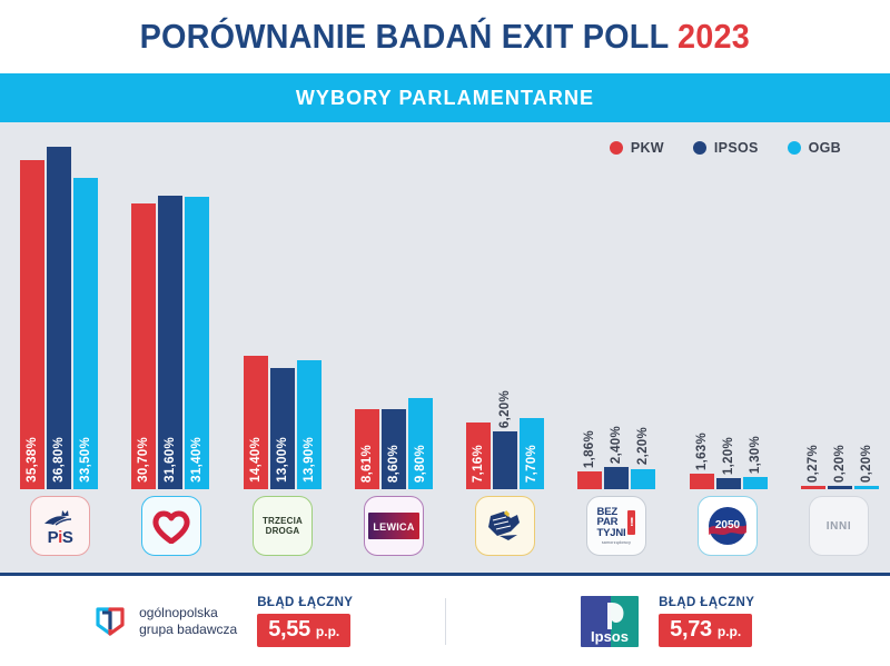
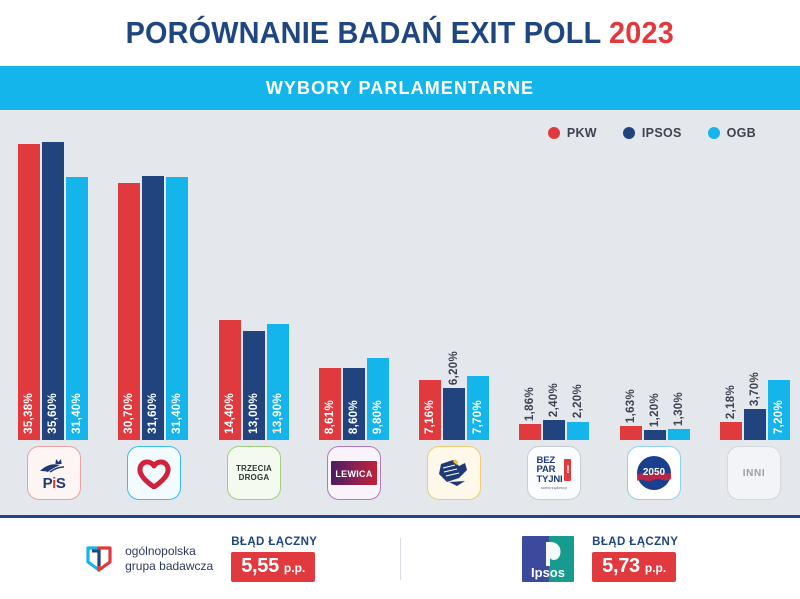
IPSOS/PiS: 36,80% -> 35,60%
OGB/PiS: 33,50% -> 31,40%
PKW/INNI: 0,27% -> 2,18%
IPSOS/INNI: 0,20% -> 3,70%
OGB/INNI: 0,20% -> 7,20%
